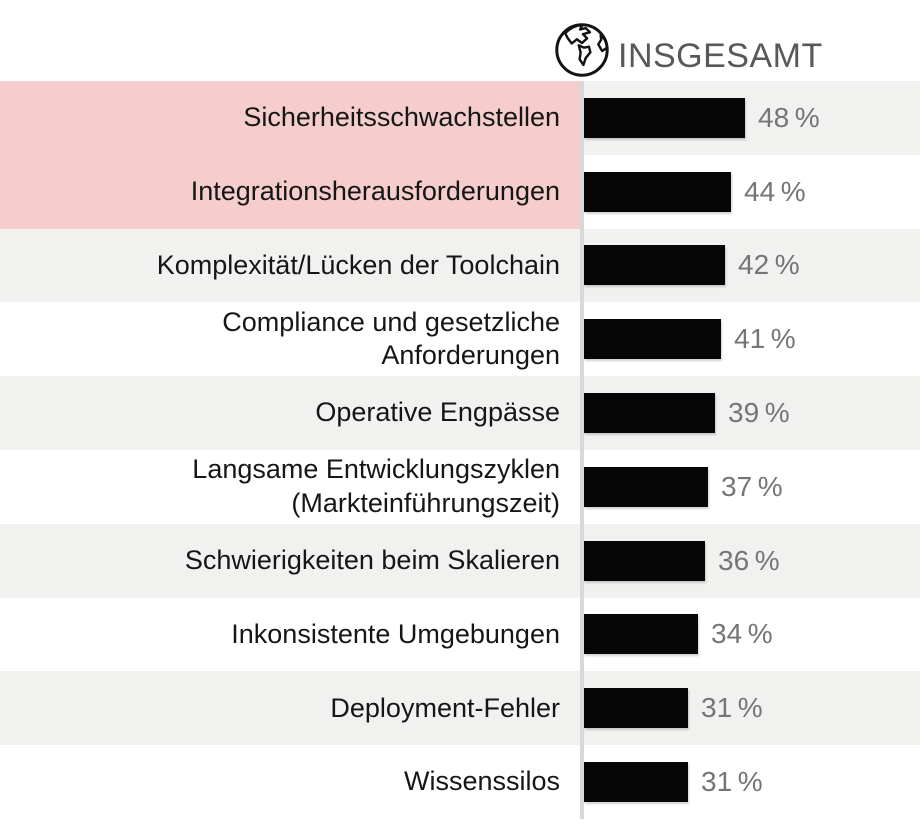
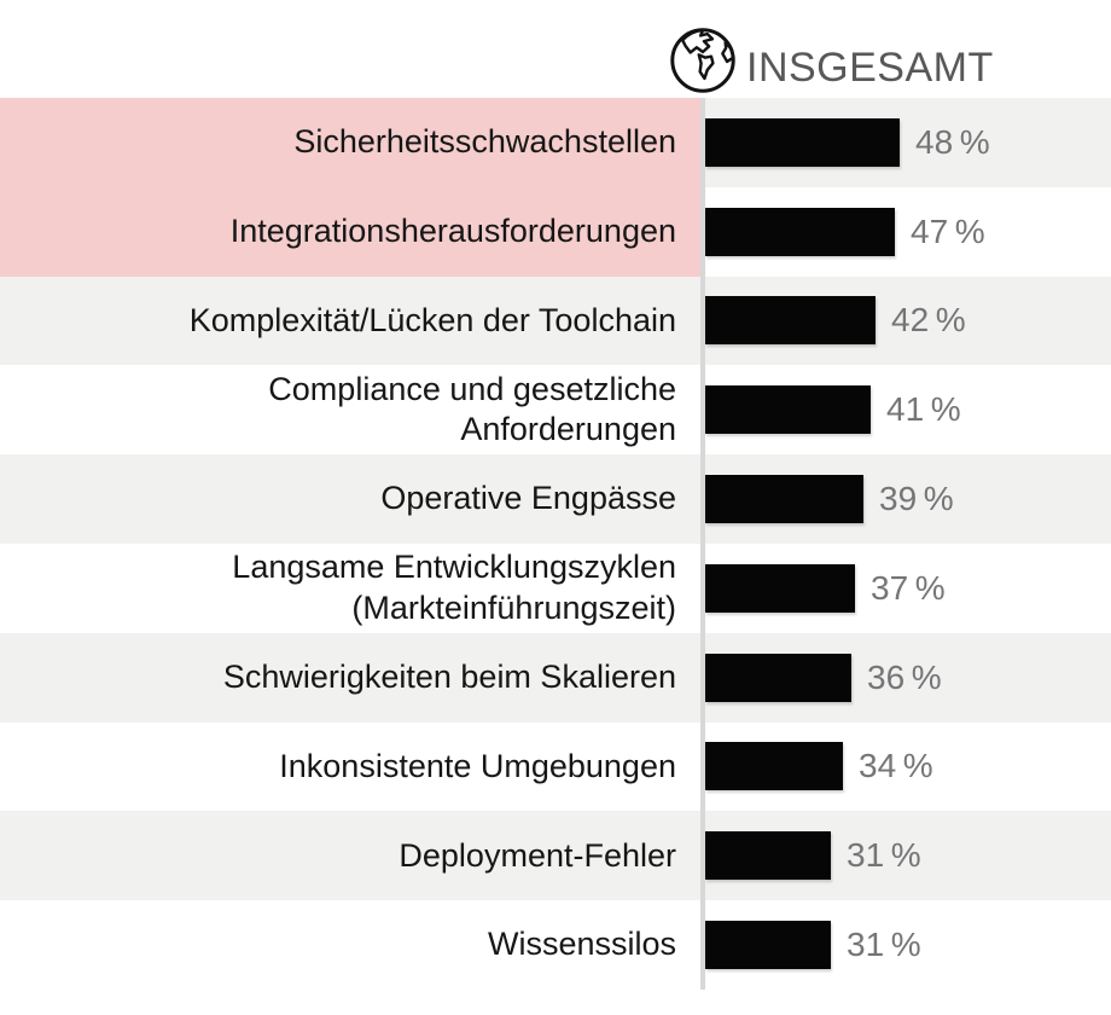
Integrationsherausforderungen: 44 -> 47
